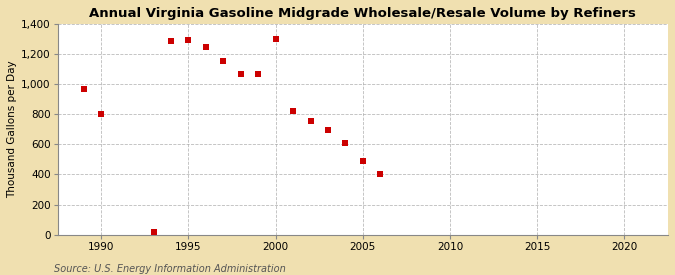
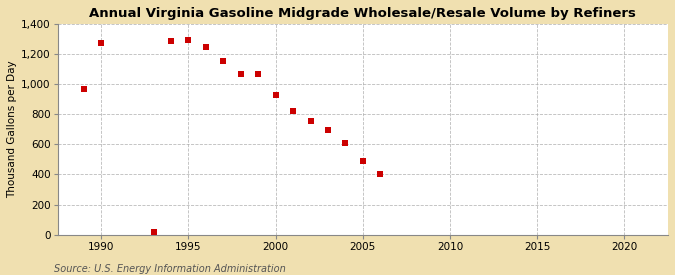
1990: 800 -> 1,270
2000: 1,300 -> 930
